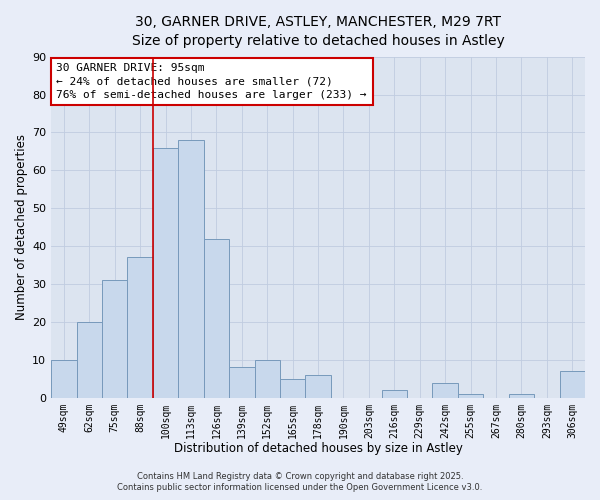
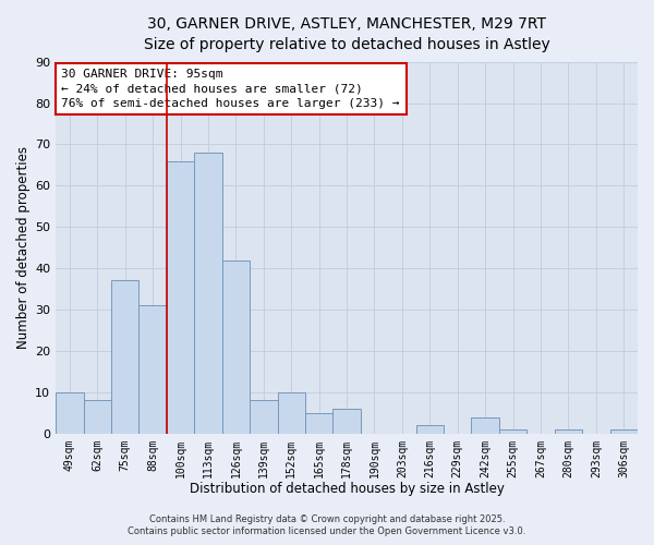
62sqm: 20 -> 8
75sqm: 31 -> 37
88sqm: 37 -> 31
306sqm: 7 -> 1
